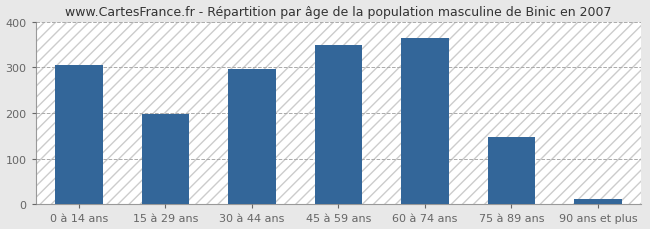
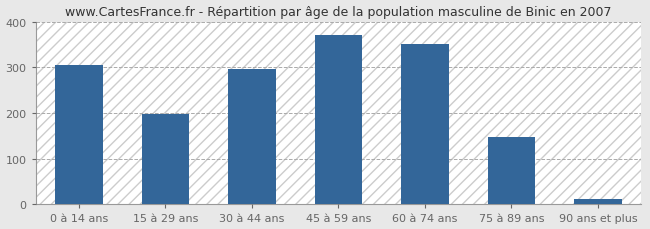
45 à 59 ans: 349 -> 370
60 à 74 ans: 364 -> 350
